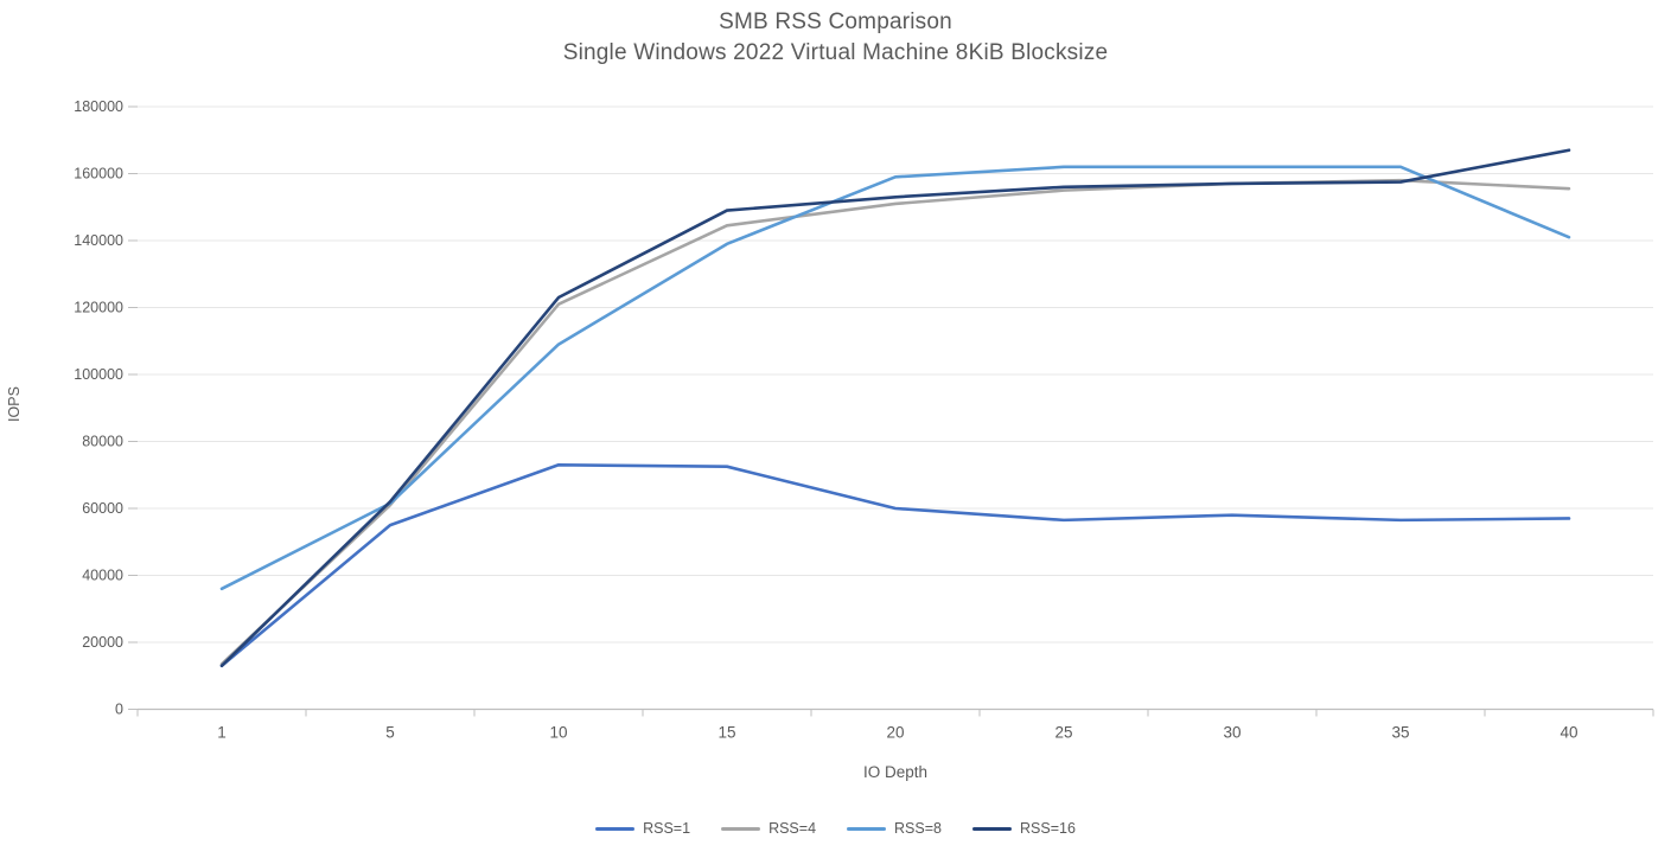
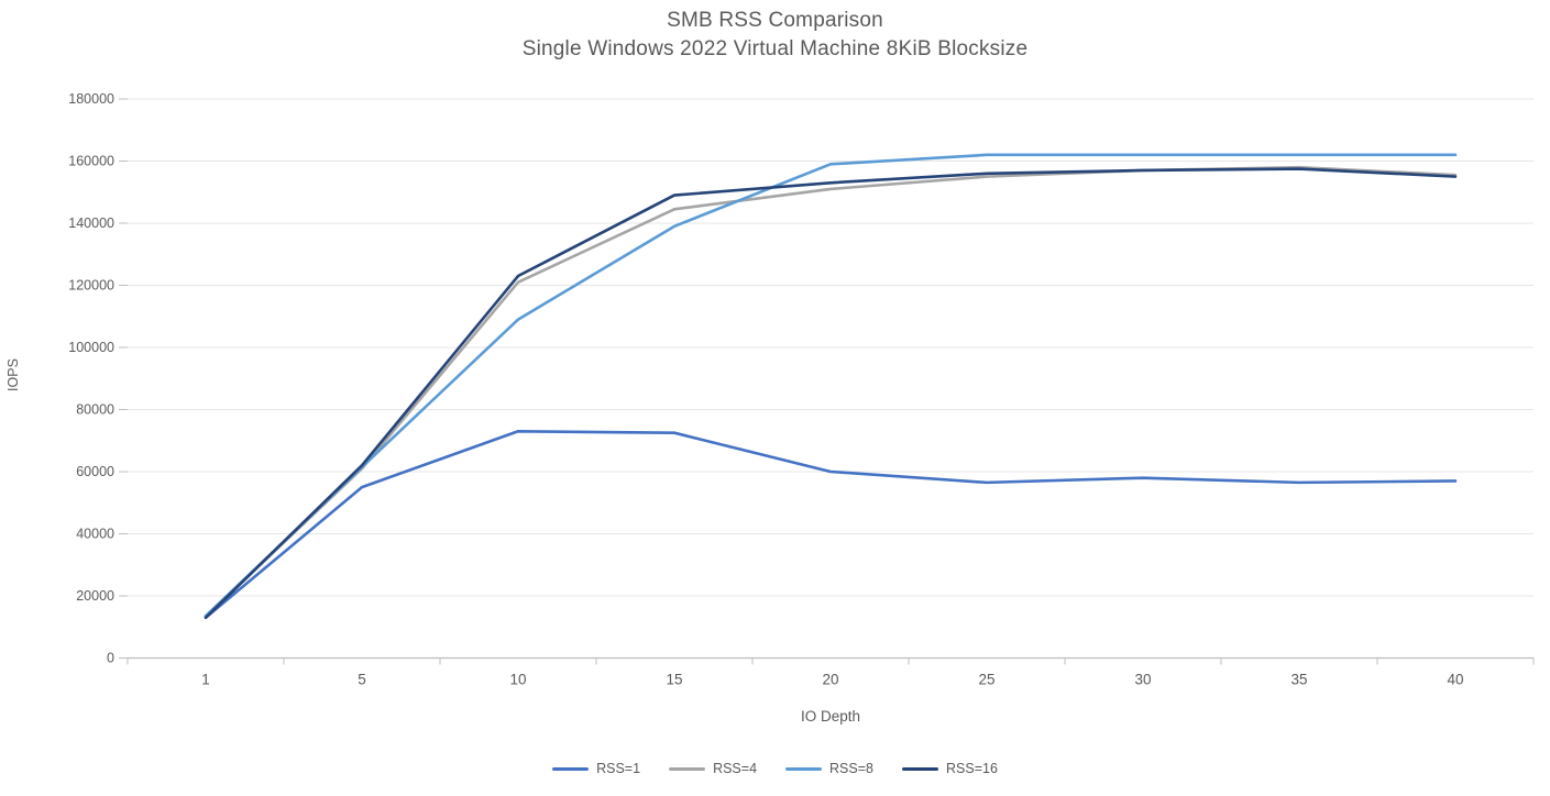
RSS=8/1: 36000 -> 14000
RSS=8/40: 141000 -> 162000
RSS=16/40: 167000 -> 155000
